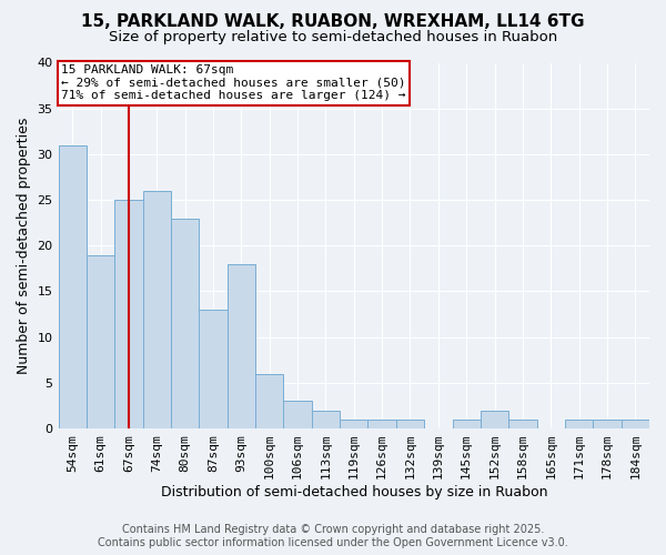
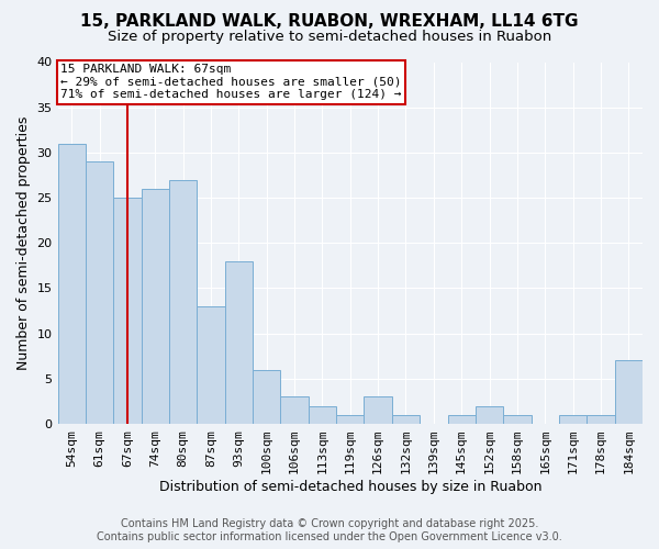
61sqm: 19 -> 29
80sqm: 23 -> 27
126sqm: 1 -> 3
184sqm: 1 -> 7
